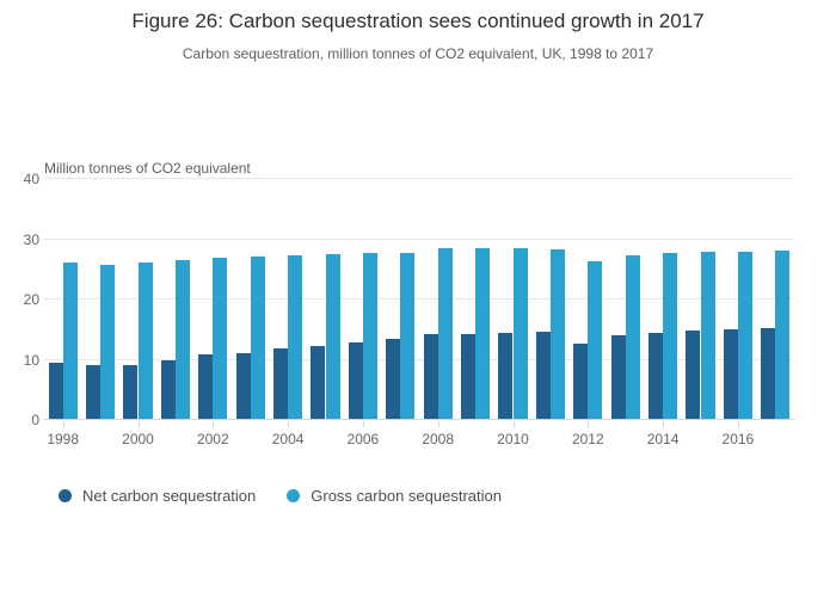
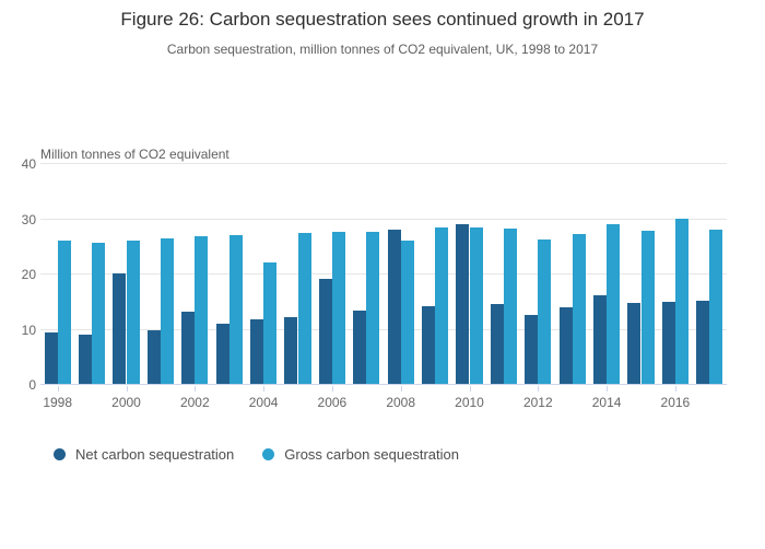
Net carbon sequestration/2000: 9 -> 20
Net carbon sequestration/2002: 11 -> 13
Gross carbon sequestration/2004: 27 -> 22
Net carbon sequestration/2006: 13 -> 19
Net carbon sequestration/2008: 14 -> 28
Gross carbon sequestration/2008: 28 -> 26
Net carbon sequestration/2010: 14 -> 29
Net carbon sequestration/2014: 14 -> 16
Gross carbon sequestration/2014: 28 -> 29
Gross carbon sequestration/2016: 28 -> 30
